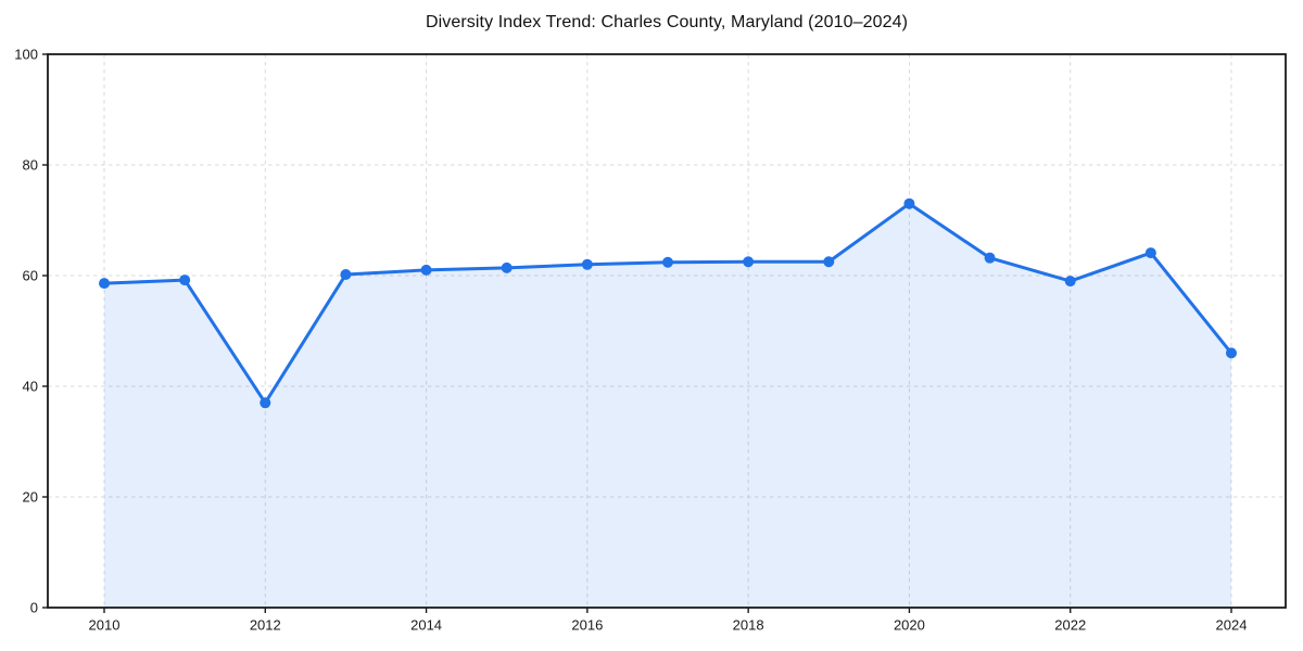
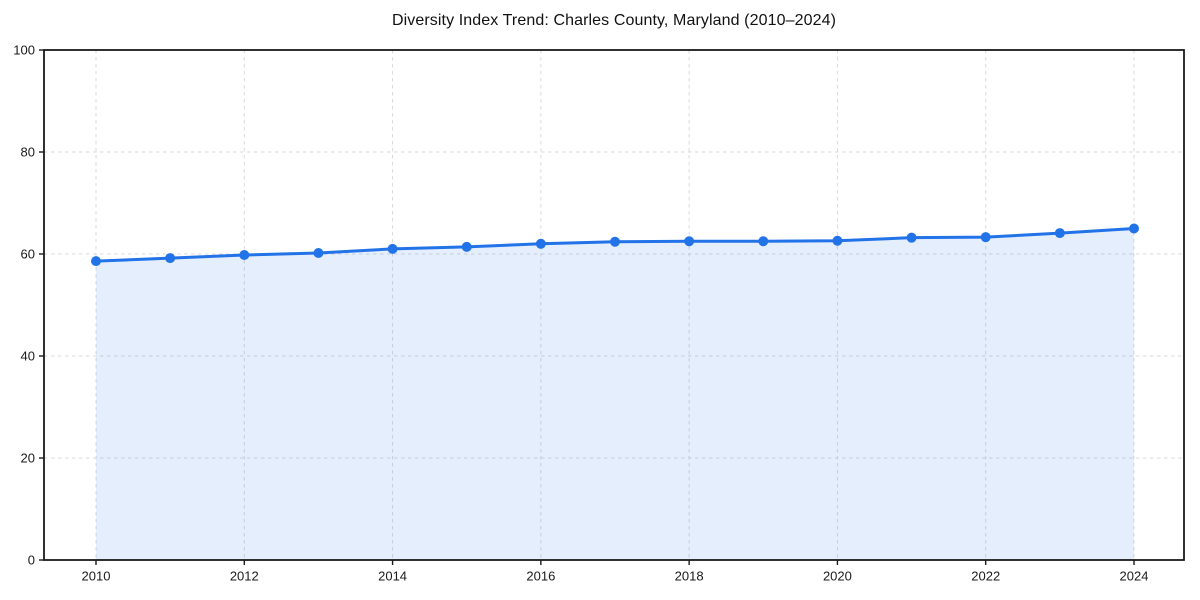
2012: 37 -> 60
2020: 73 -> 63
2022: 59 -> 63
2024: 46 -> 65
